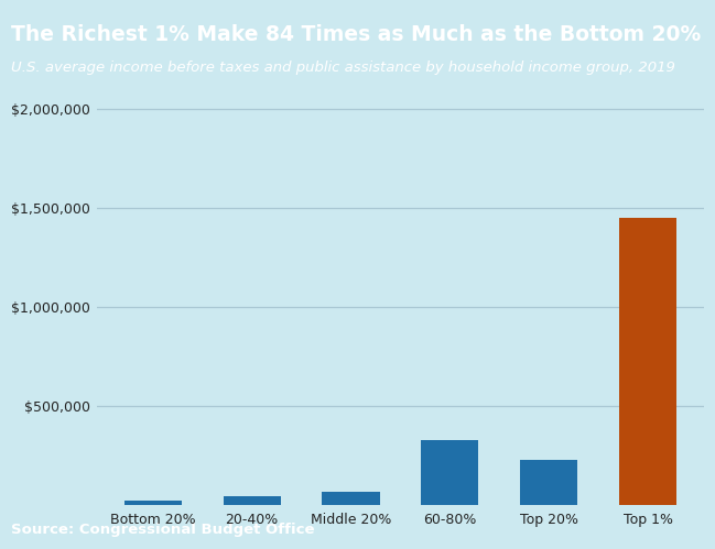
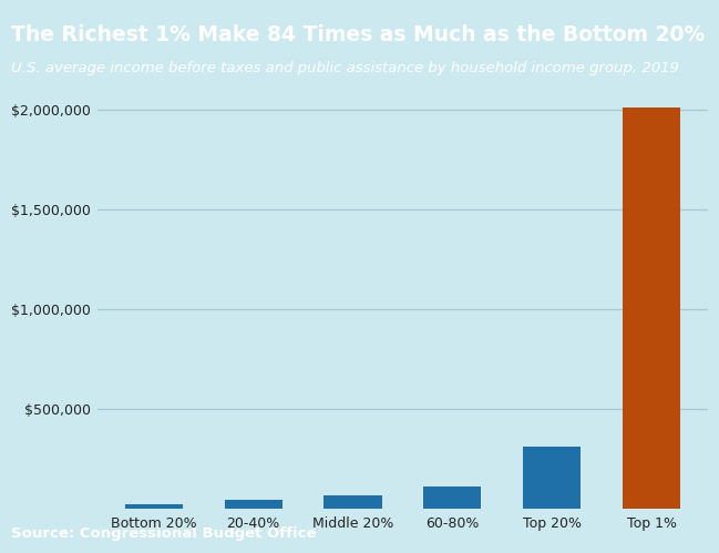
60-80%: $330,000 -> $110,000
Top 20%: $230,000 -> $310,000
Top 1%: $1,450,000 -> $2,010,000
